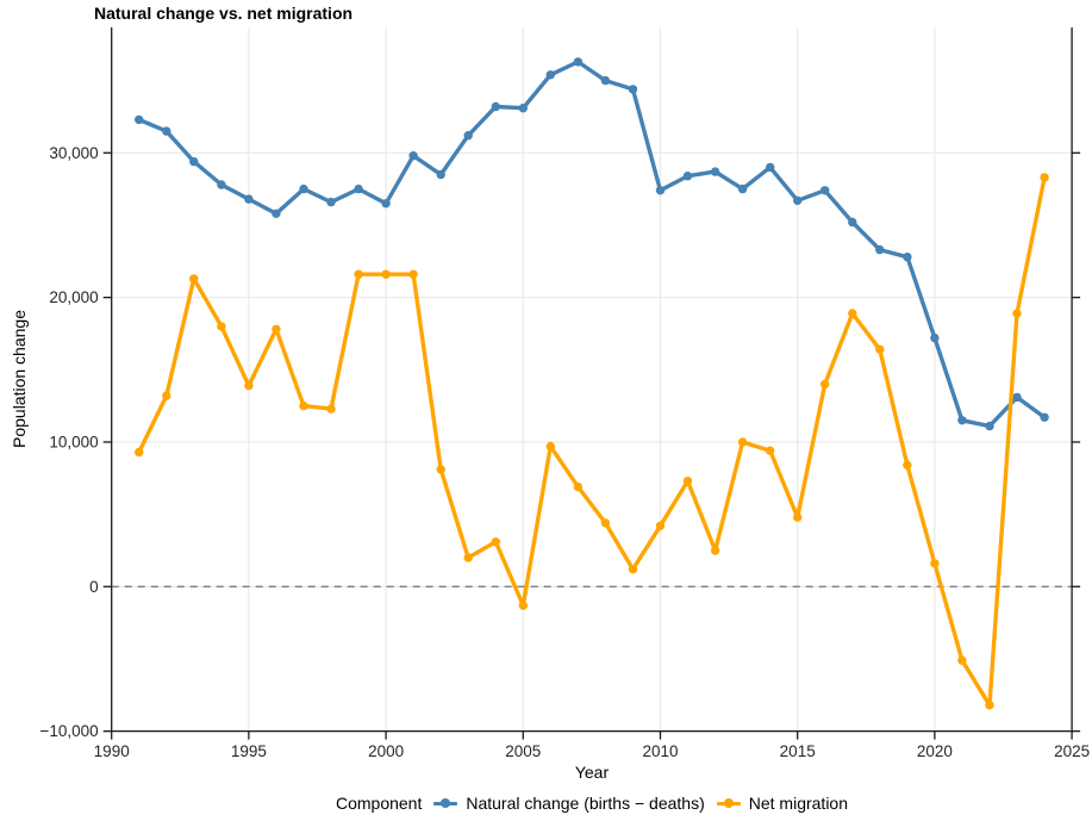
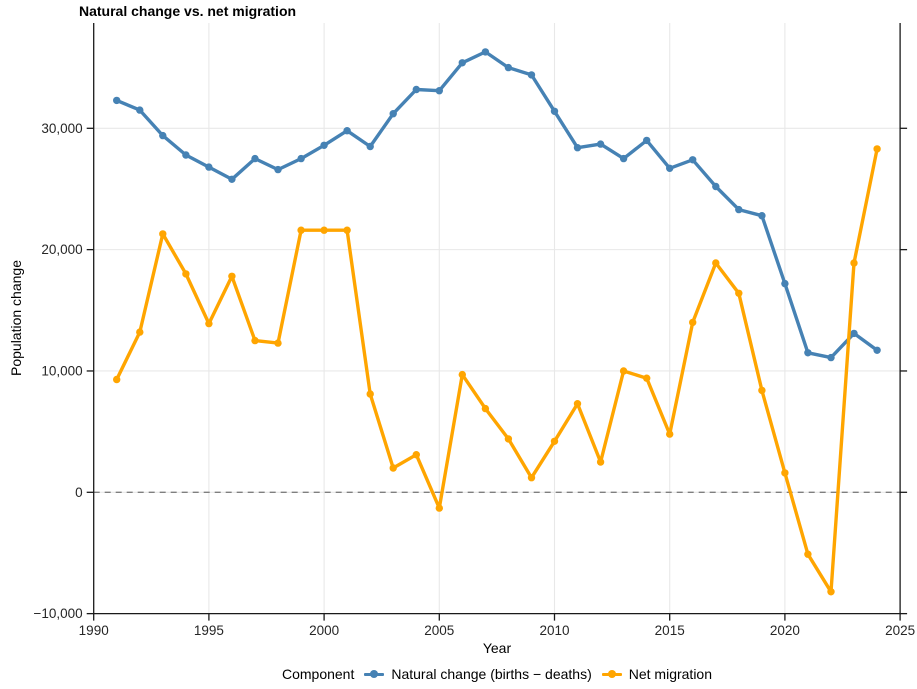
Natural change (births − deaths)/2000: 26500 -> 28600
Natural change (births − deaths)/2010: 27400 -> 31400
